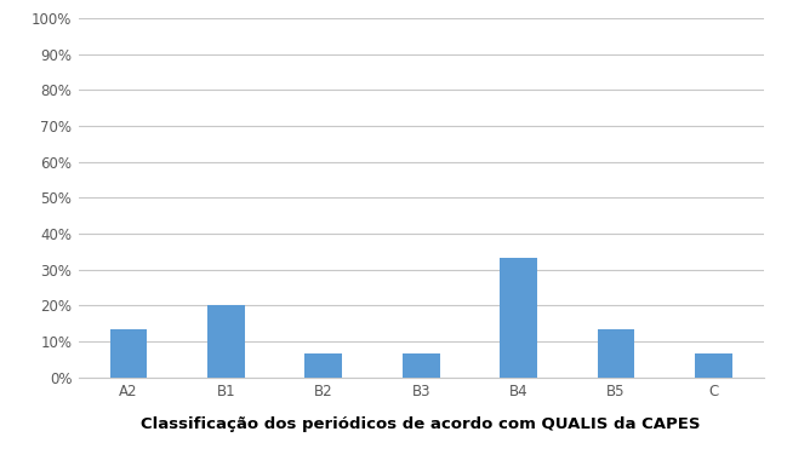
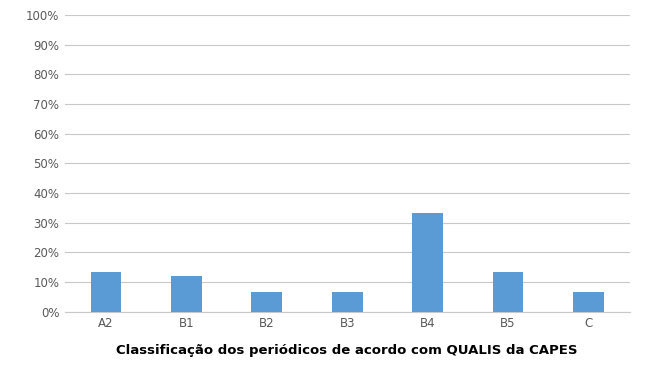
B1: 20.0% -> 12.0%
